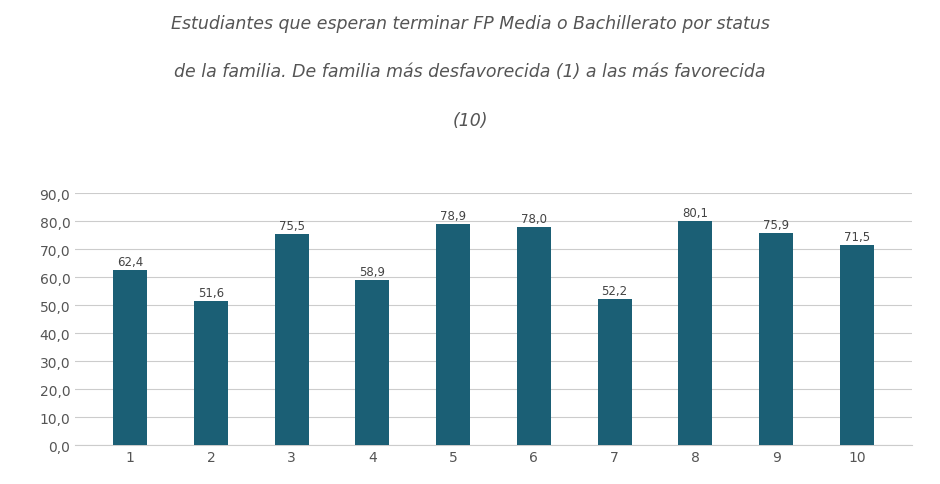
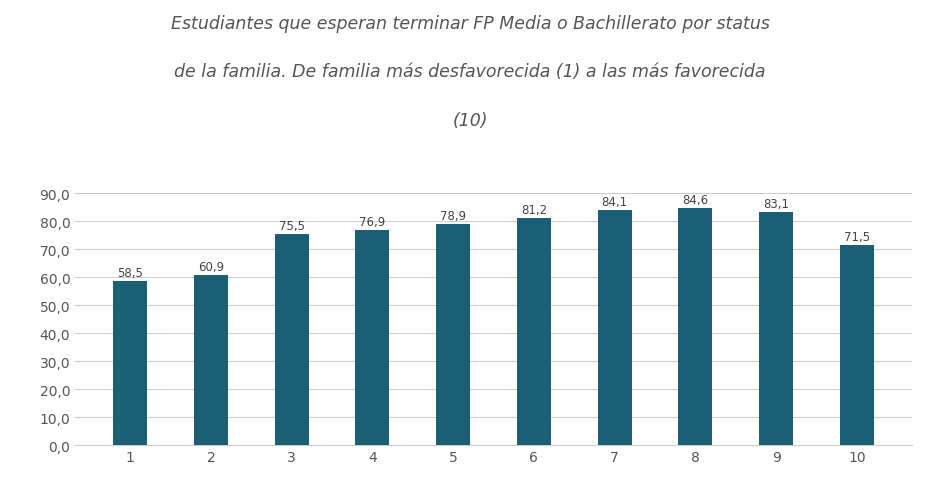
1: 62,4 -> 58,5
2: 51,6 -> 60,9
4: 58,9 -> 76,9
6: 78,0 -> 81,2
7: 52,2 -> 84,1
8: 80,1 -> 84,6
9: 75,9 -> 83,1
